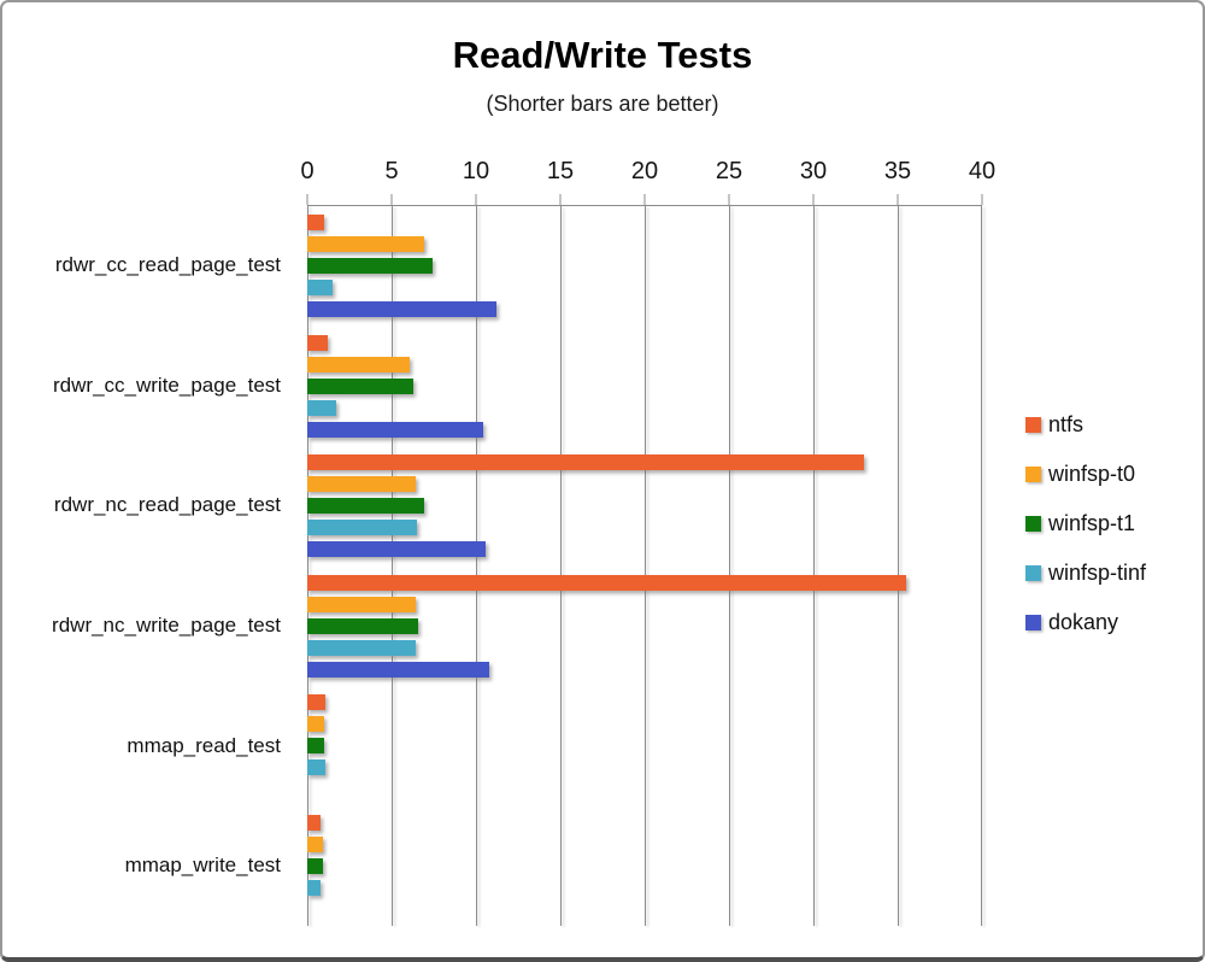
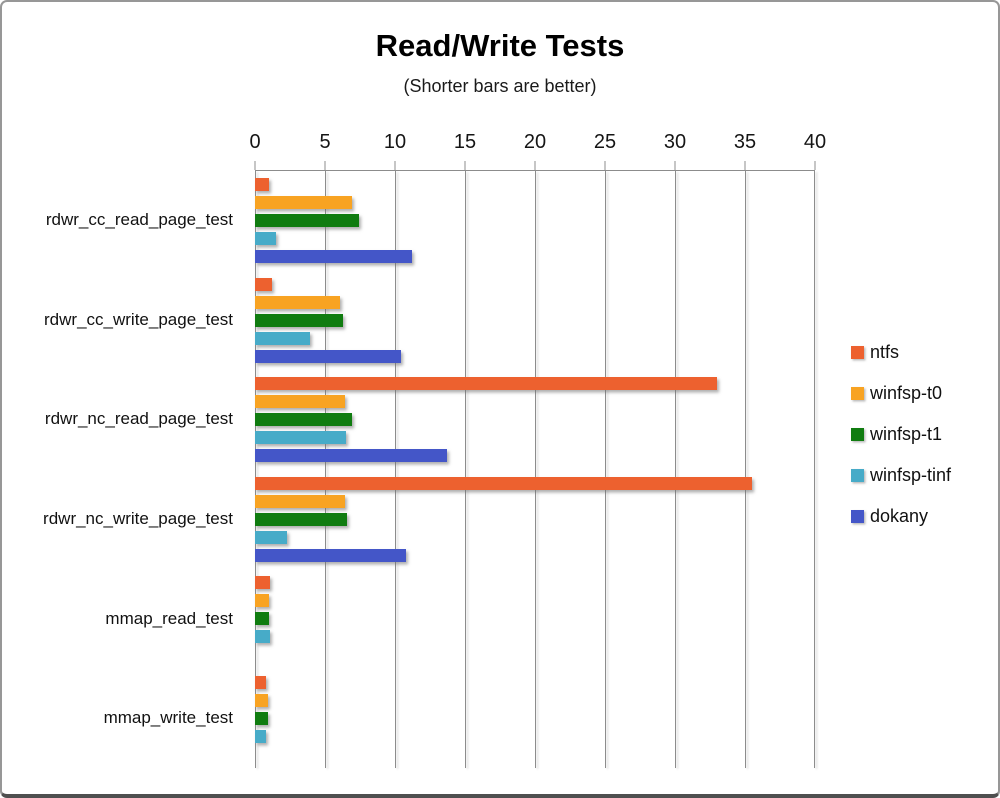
winfsp-tinf/rdwr_cc_write_page_test: 1.7 -> 3.9
dokany/rdwr_nc_read_page_test: 10.6 -> 13.7
winfsp-tinf/rdwr_nc_write_page_test: 6.4 -> 2.3
